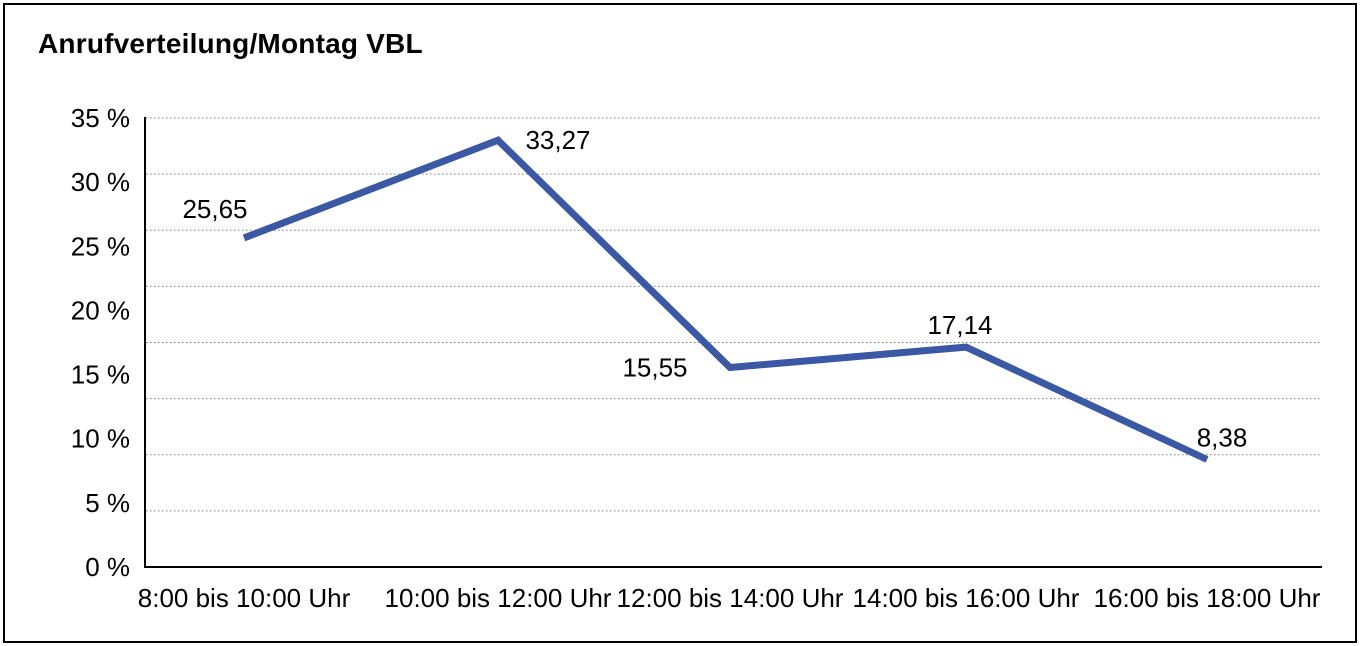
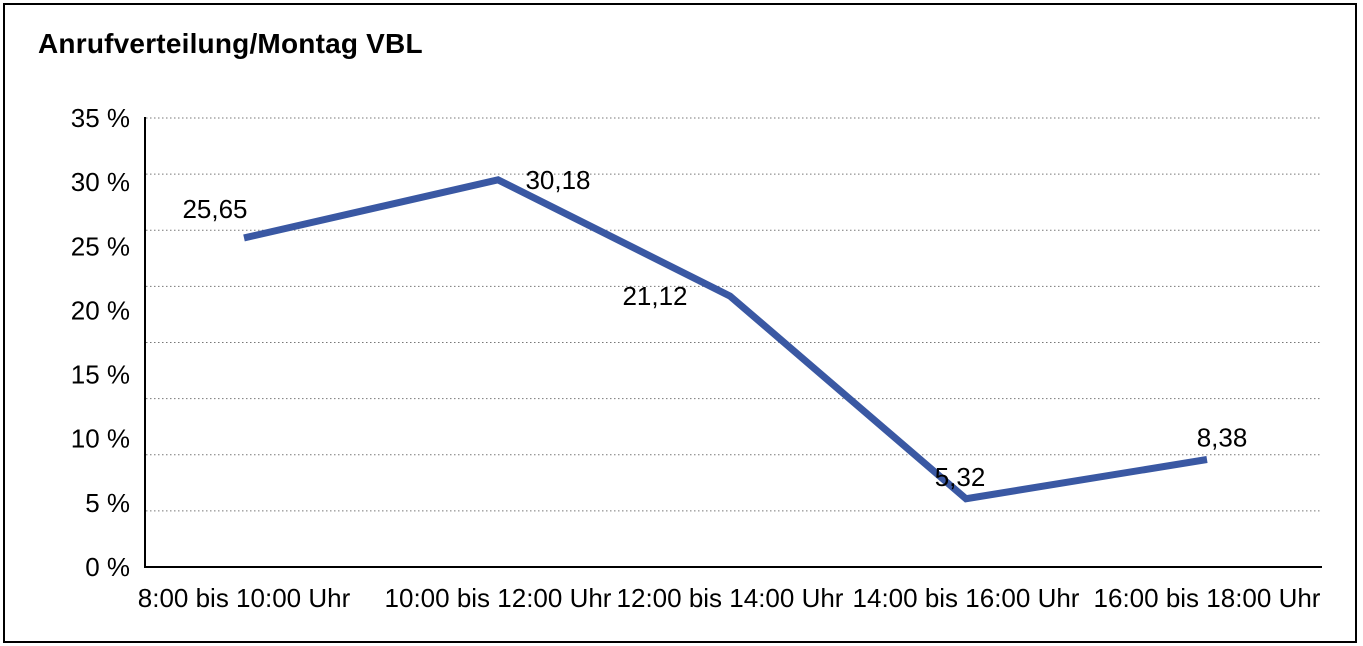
10:00 bis 12:00 Uhr: 33,27 -> 30,18
12:00 bis 14:00 Uhr: 15,55 -> 21,12
14:00 bis 16:00 Uhr: 17,14 -> 5,32
